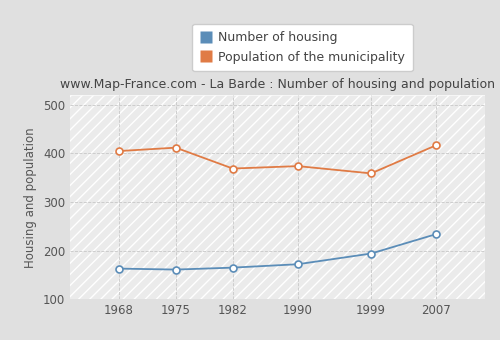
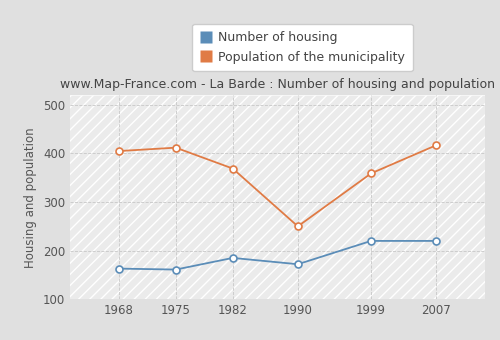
Number of housing/1982: 165 -> 185
Population of the municipality/1990: 374 -> 250
Number of housing/1999: 194 -> 220
Number of housing/2007: 234 -> 220
